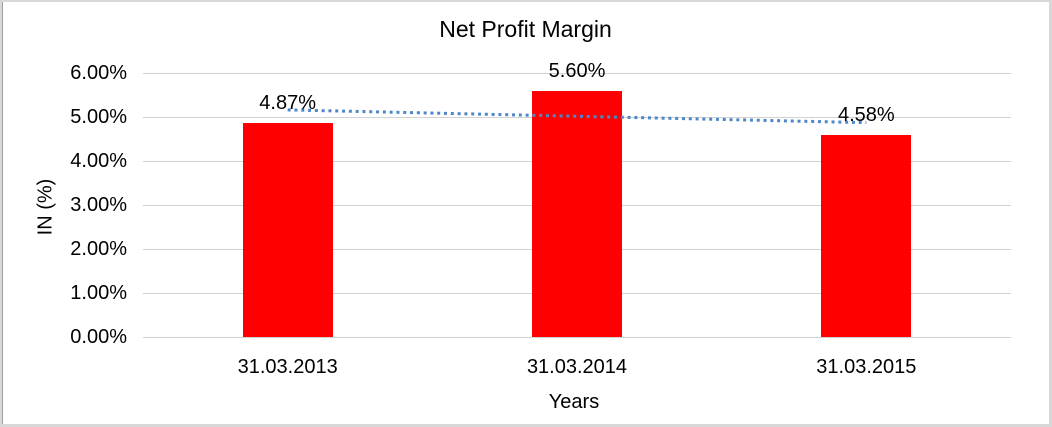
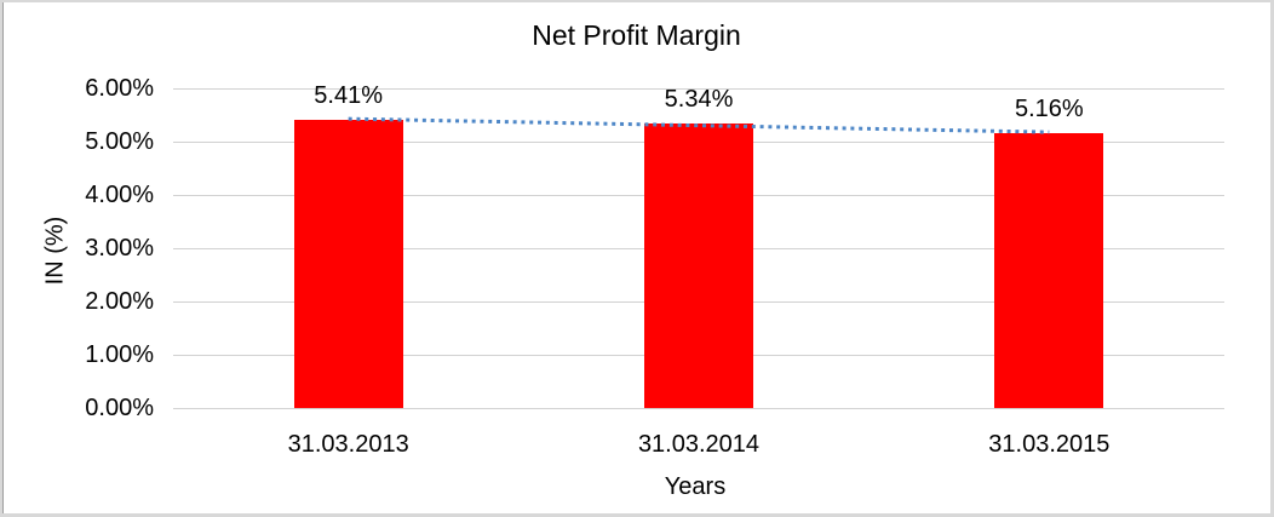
31.03.2013: 4.87% -> 5.41%
31.03.2014: 5.60% -> 5.34%
31.03.2015: 4.58% -> 5.16%
